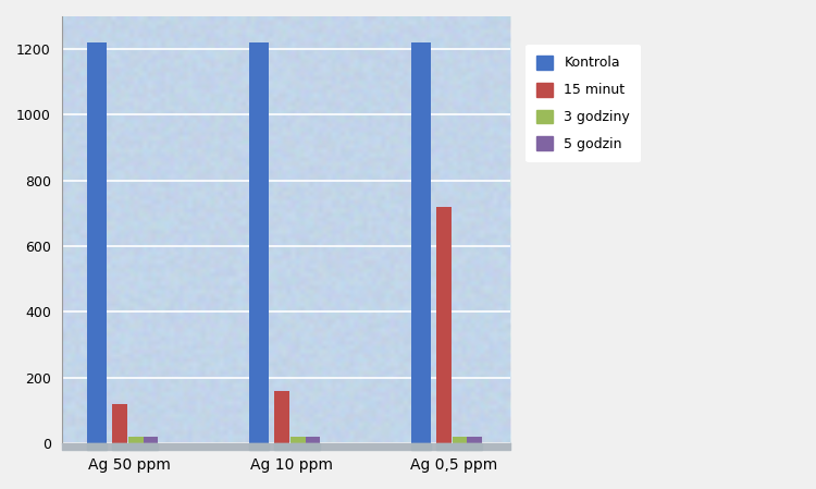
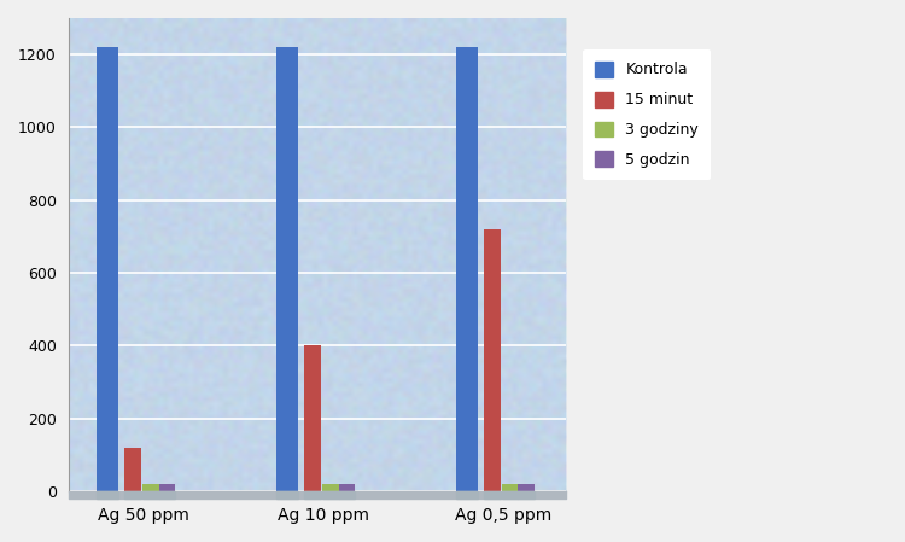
15 minut/Ag 10 ppm: 160 -> 400
